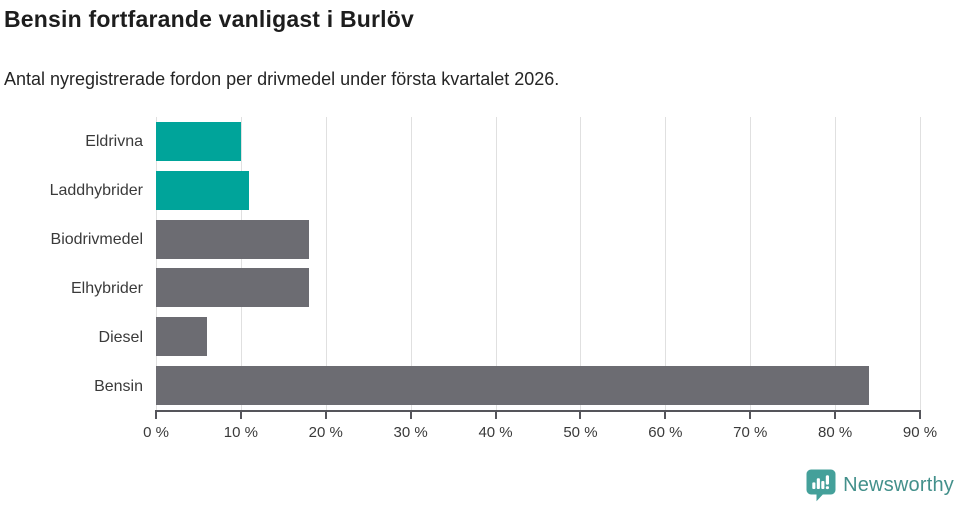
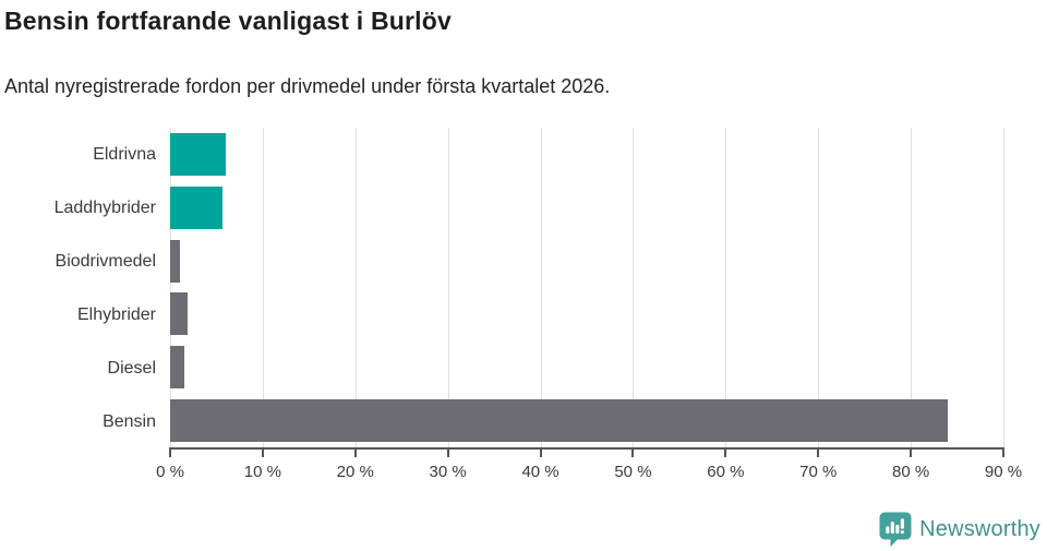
Eldrivna: 10% -> 6%
Laddhybrider: 11% -> 6%
Biodrivmedel: 18% -> 1%
Elhybrider: 18% -> 2%
Diesel: 6% -> 2%
